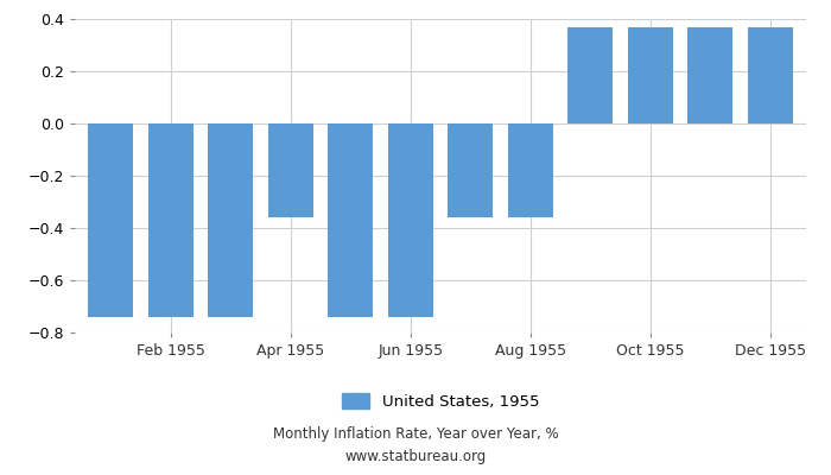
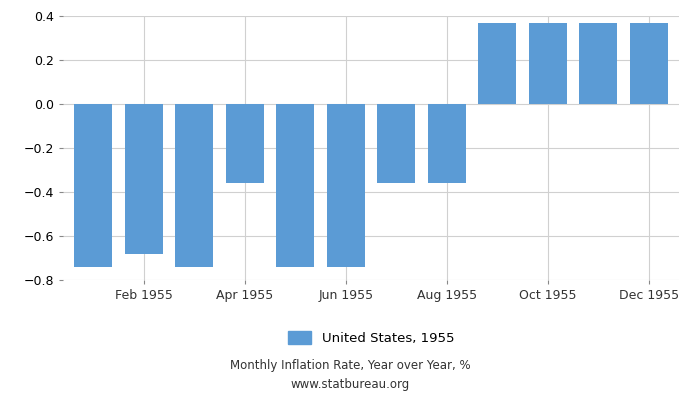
Feb 1955: -0.74 -> -0.68
